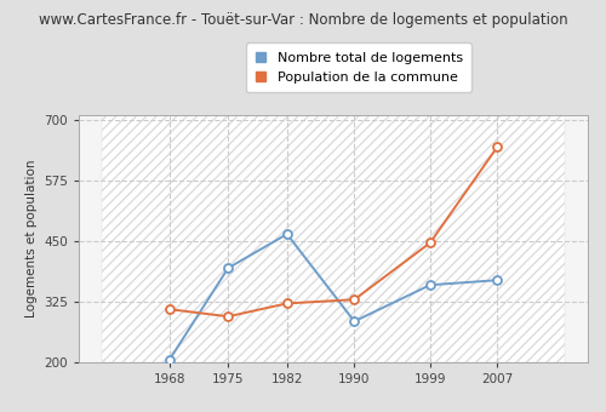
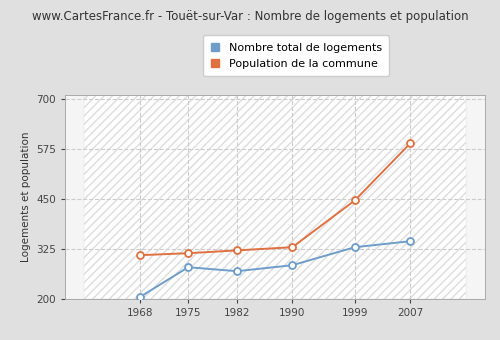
Nombre total de logements/1975: 395 -> 280
Population de la commune/1975: 295 -> 315
Nombre total de logements/1982: 465 -> 270
Nombre total de logements/1999: 360 -> 330
Nombre total de logements/2007: 370 -> 345
Population de la commune/2007: 645 -> 590
